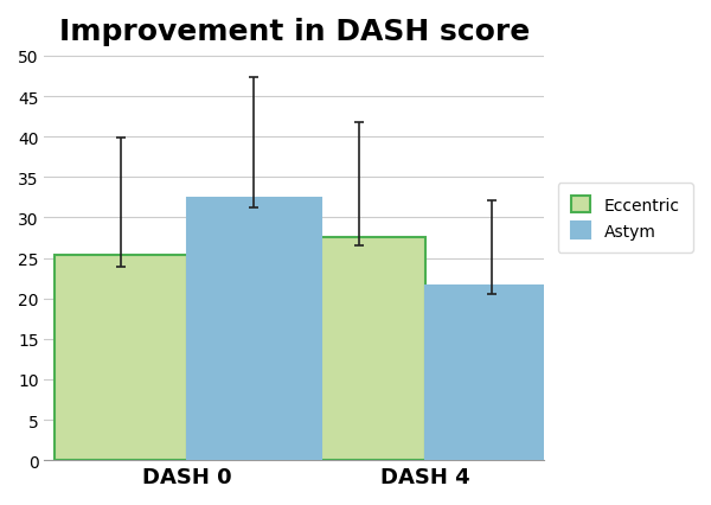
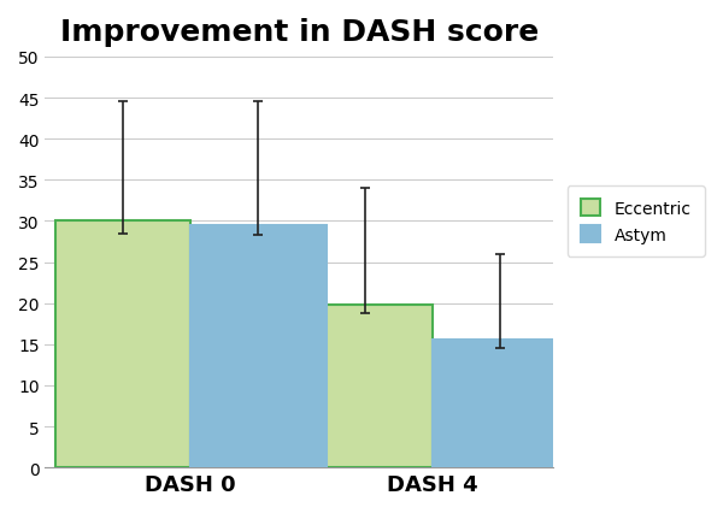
Eccentric/DASH 0: 25.4 -> 30.0
Astym/DASH 0: 32.4 -> 29.5
Eccentric/DASH 4: 27.6 -> 19.8
Astym/DASH 4: 21.6 -> 15.5
